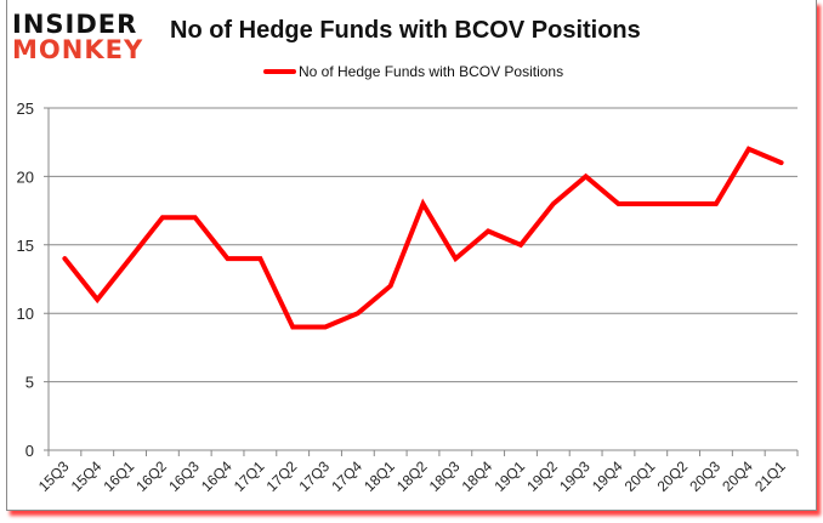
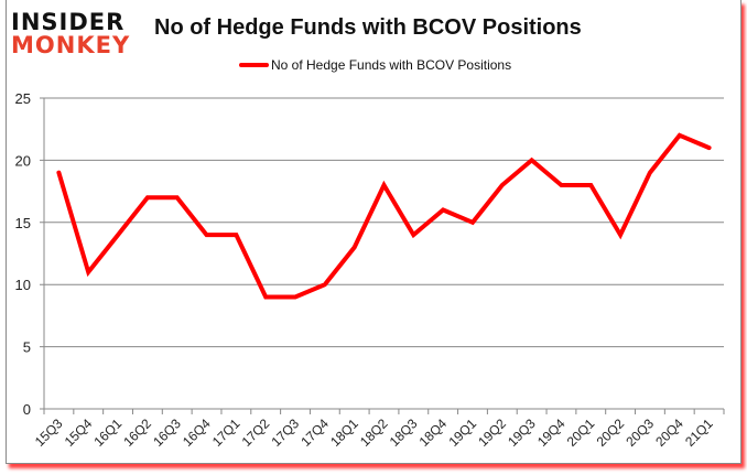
15Q3: 14 -> 19
18Q1: 12 -> 13
20Q2: 18 -> 14
20Q3: 18 -> 19
